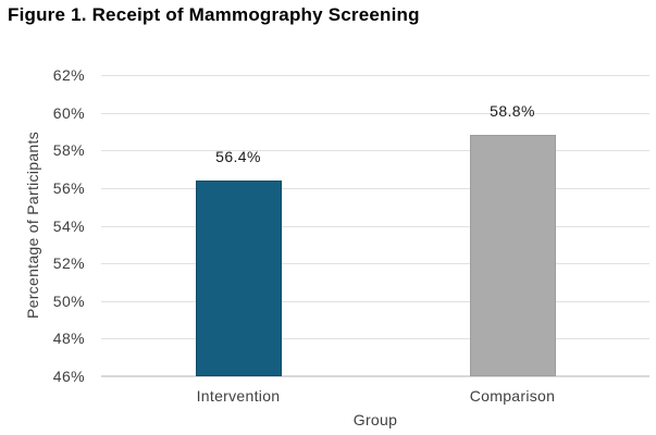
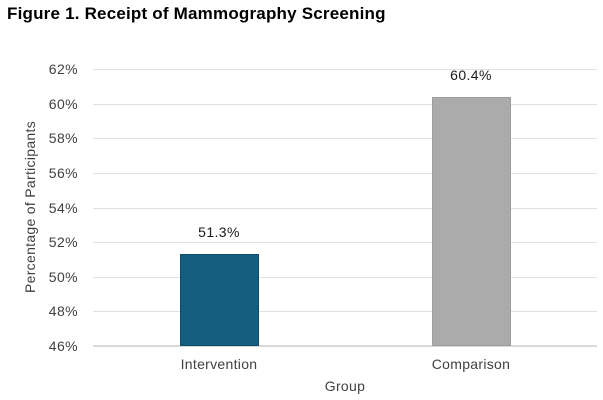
Intervention: 56.4% -> 51.3%
Comparison: 58.8% -> 60.4%
